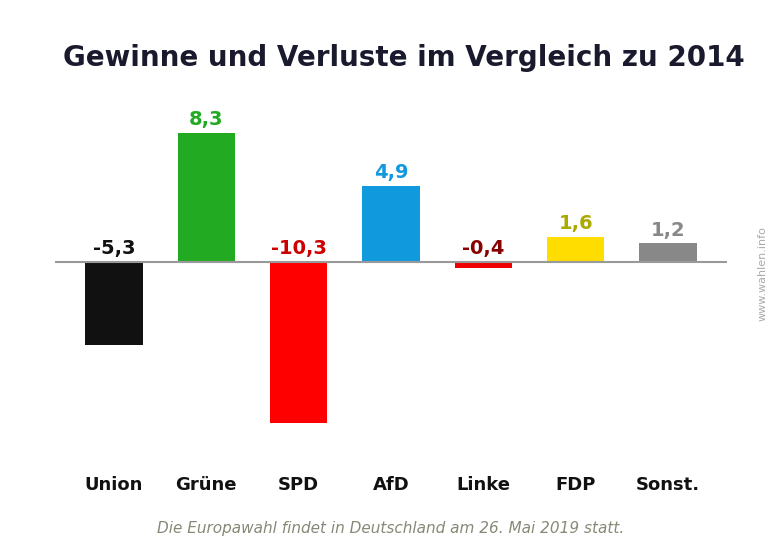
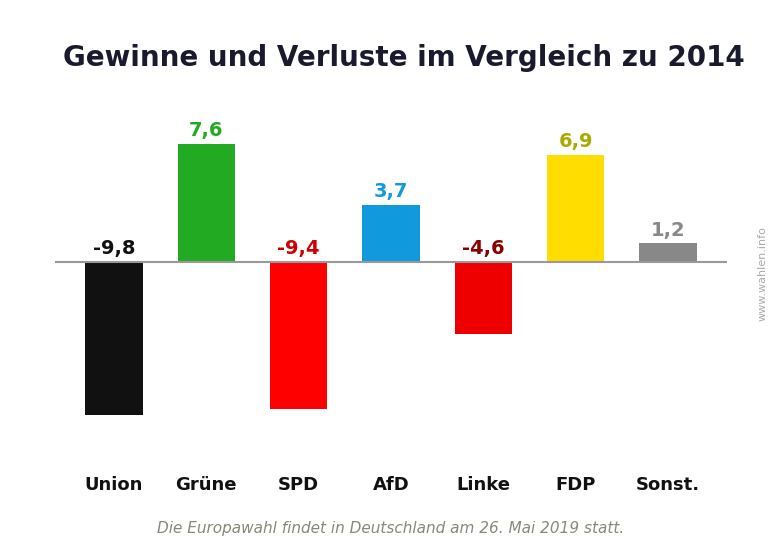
Union: -5,3 -> -9,8
Grüne: 8,3 -> 7,6
SPD: -10,3 -> -9,4
AfD: 4,9 -> 3,7
Linke: -0,4 -> -4,6
FDP: 1,6 -> 6,9
